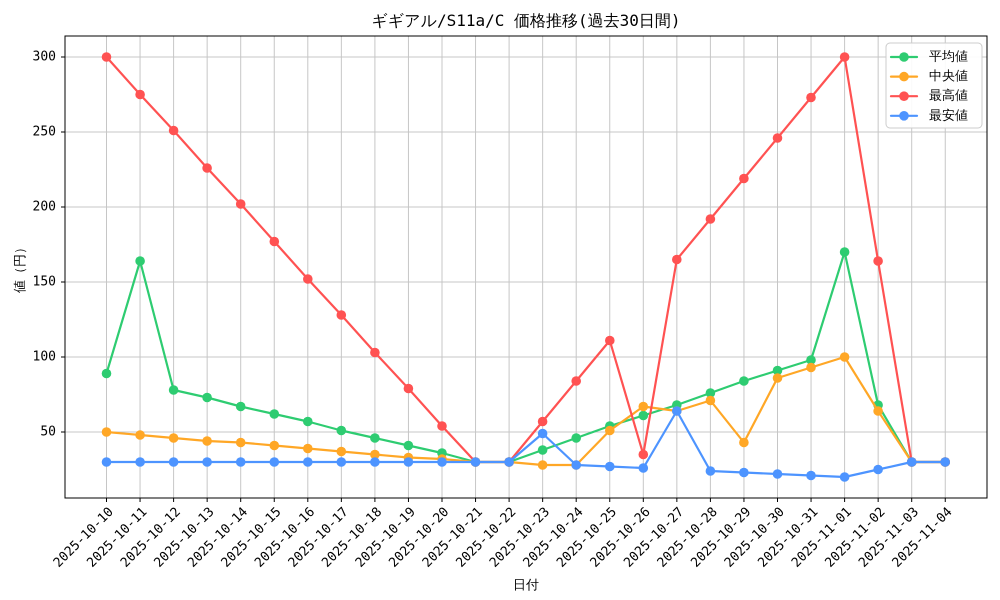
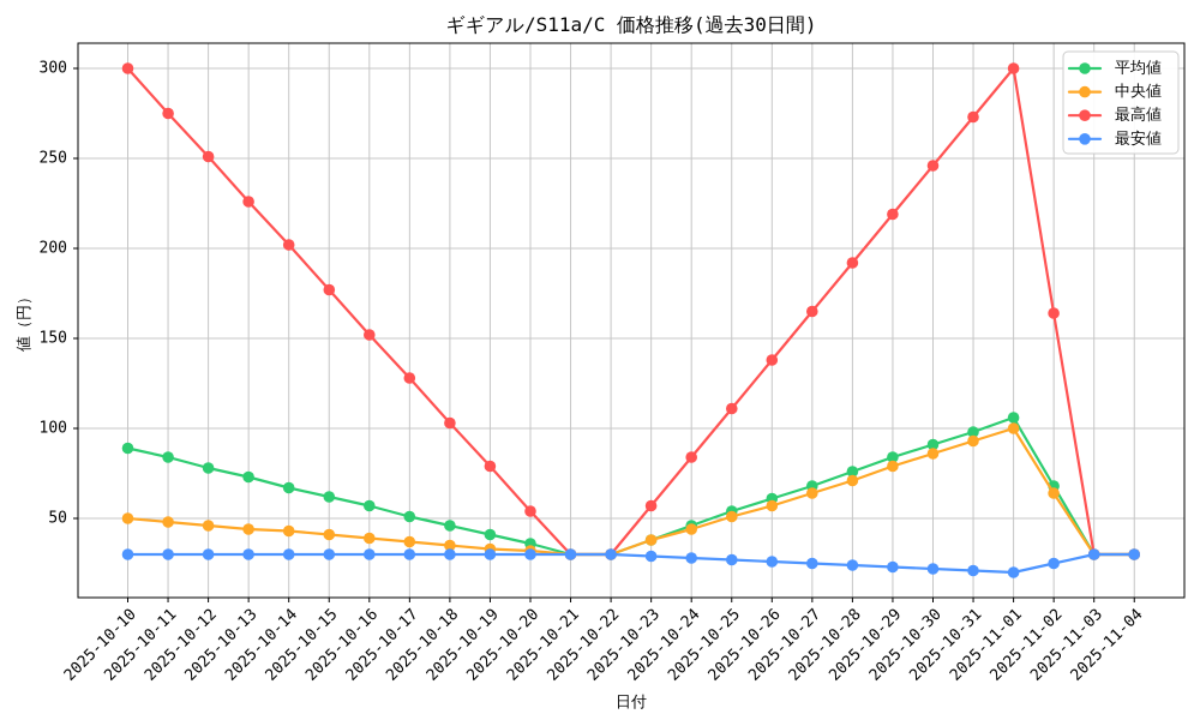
平均値/2025-10-11: 164 -> 84
中央値/2025-10-23: 28 -> 38
最安値/2025-10-23: 49 -> 29
中央値/2025-10-24: 28 -> 44
中央値/2025-10-26: 67 -> 57
最高値/2025-10-26: 35 -> 138
最安値/2025-10-27: 64 -> 25
中央値/2025-10-29: 43 -> 79
平均値/2025-11-01: 170 -> 106
